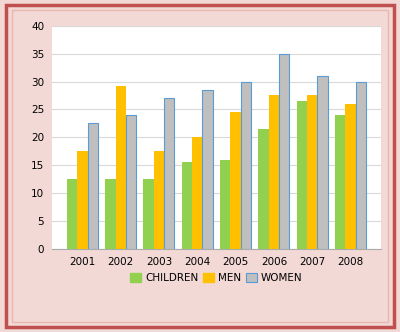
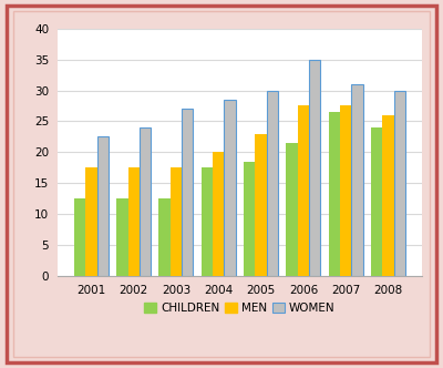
MEN/2002: 29.2 -> 17.5
CHILDREN/2004: 15.6 -> 17.5
CHILDREN/2005: 16.0 -> 18.5
MEN/2005: 24.6 -> 23.0
